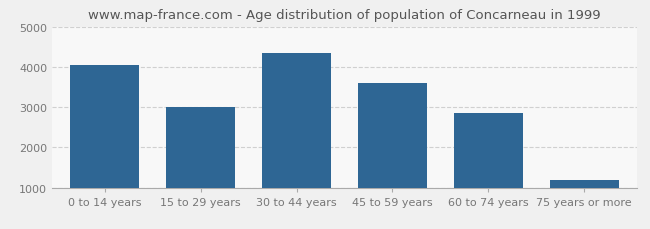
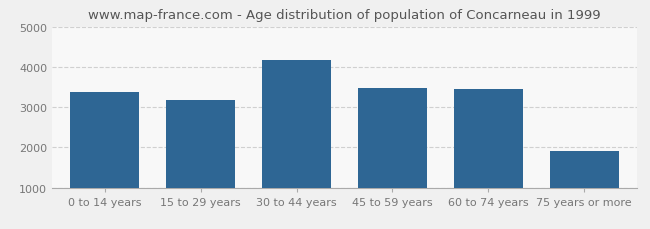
0 to 14 years: 4050 -> 3370
15 to 29 years: 3000 -> 3170
30 to 44 years: 4350 -> 4180
45 to 59 years: 3600 -> 3470
60 to 74 years: 2850 -> 3460
75 years or more: 1200 -> 1910
